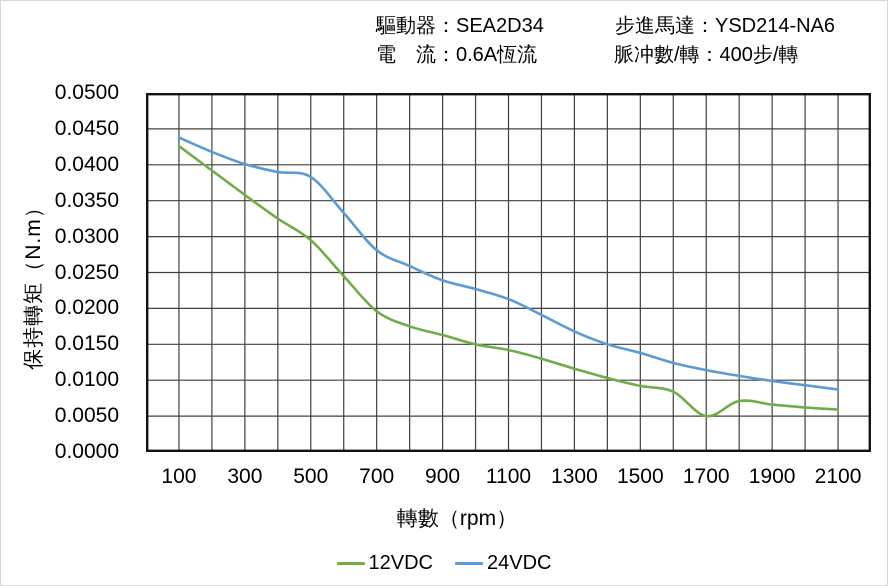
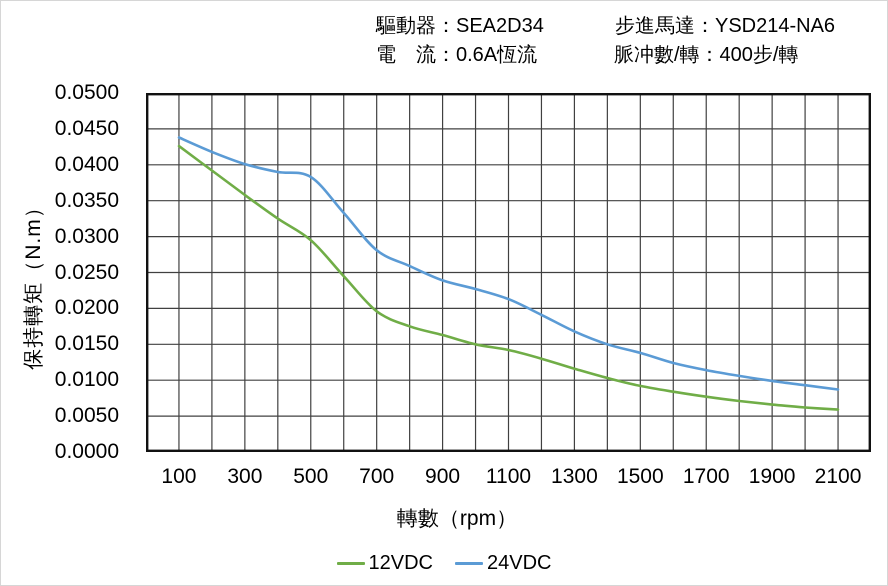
12VDC/1700: 0.005 -> 0.008
